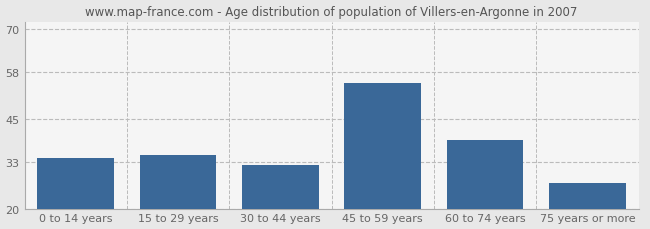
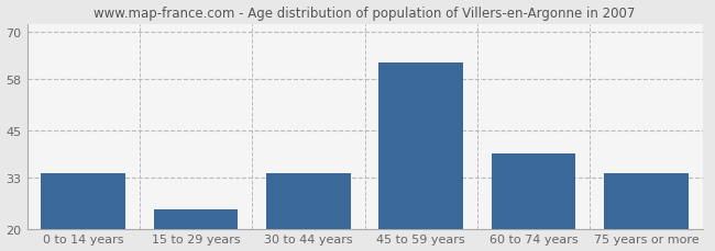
15 to 29 years: 35 -> 25
30 to 44 years: 32 -> 34
45 to 59 years: 55 -> 62
75 years or more: 27 -> 34
